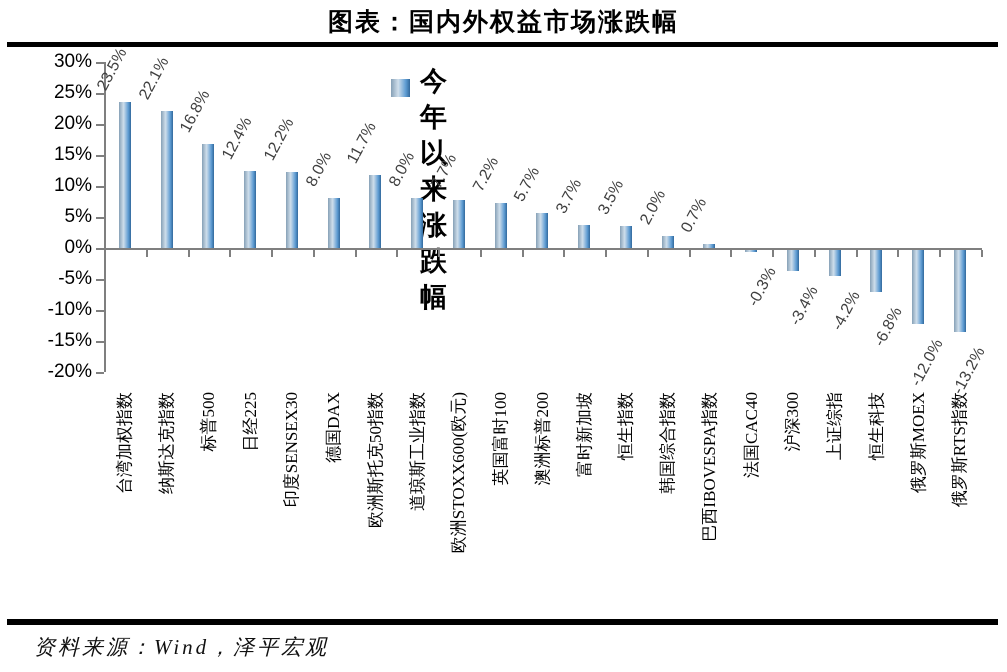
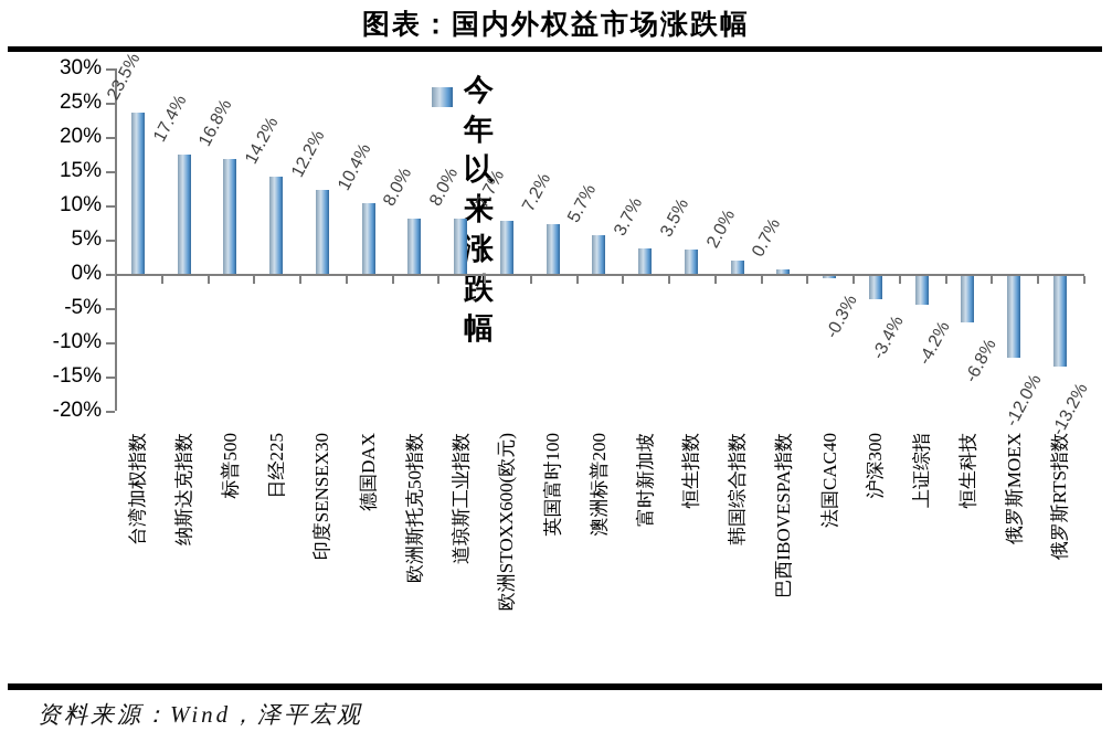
纳斯达克指数: 22.1% -> 17.4%
日经225: 12.4% -> 14.2%
德国DAX: 8.0% -> 10.4%
欧洲斯托克50指数: 11.7% -> 8.0%
